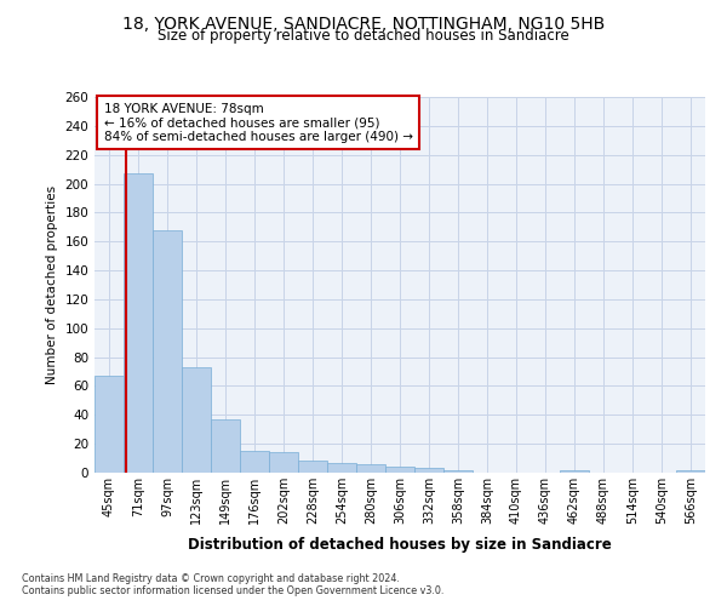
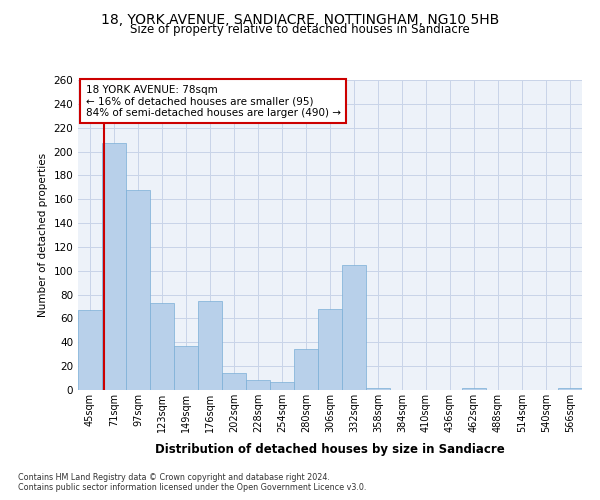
176sqm: 15 -> 75
280sqm: 6 -> 34
306sqm: 4 -> 68
332sqm: 3 -> 105
